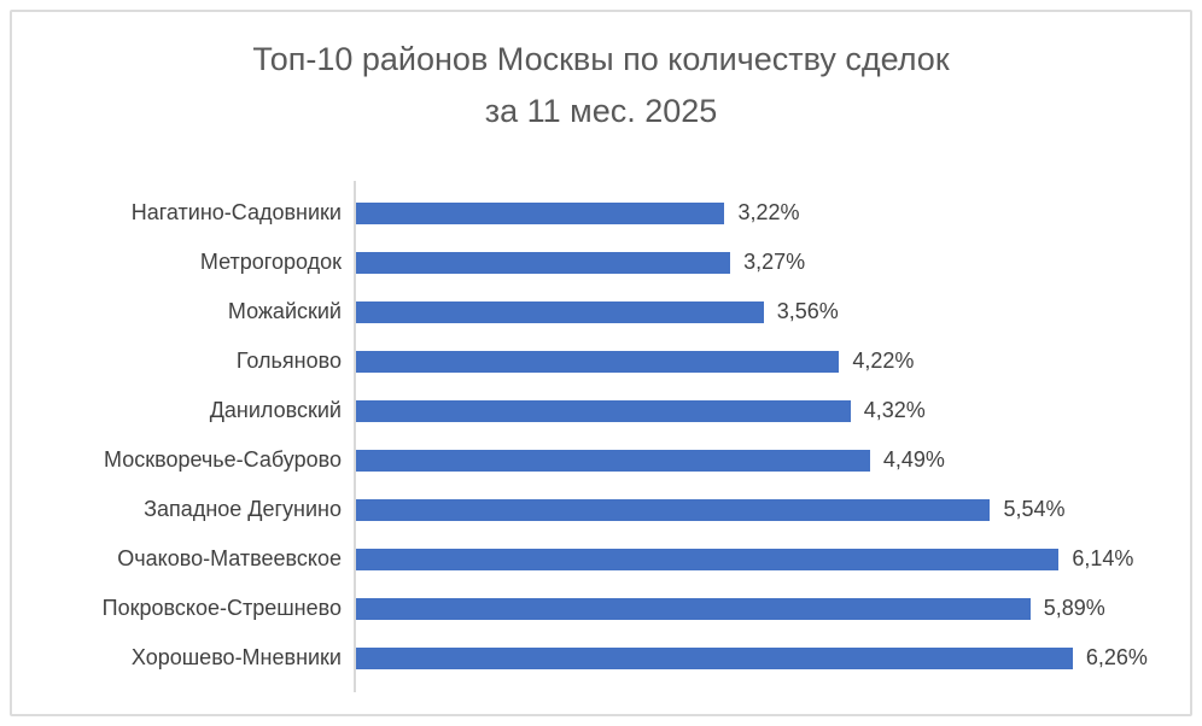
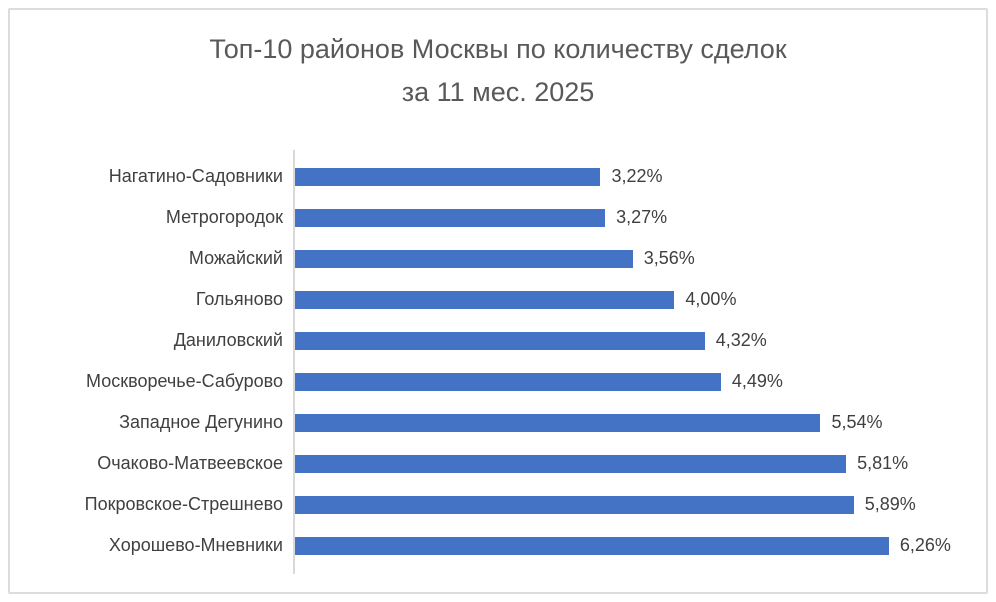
Гольяново: 4,22% -> 4,00%
Очаково-Матвеевское: 6,14% -> 5,81%
